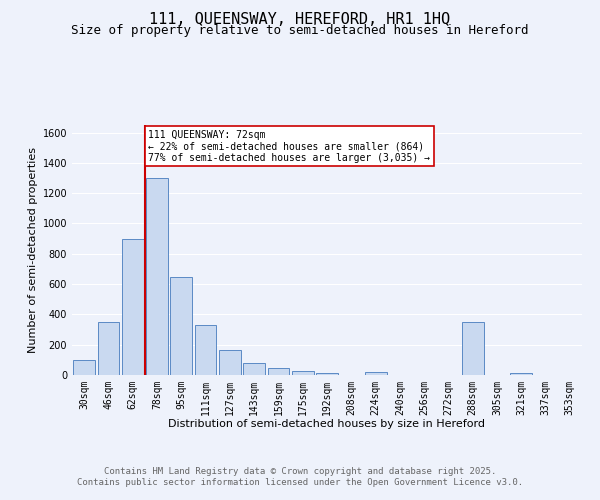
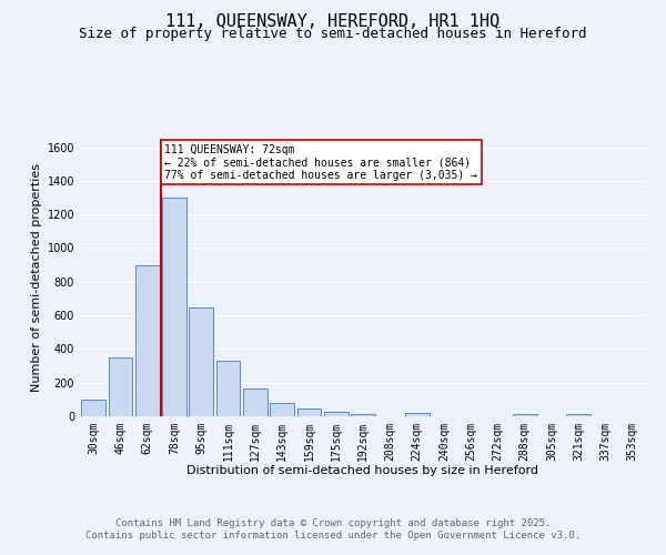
288sqm: 350 -> 20
